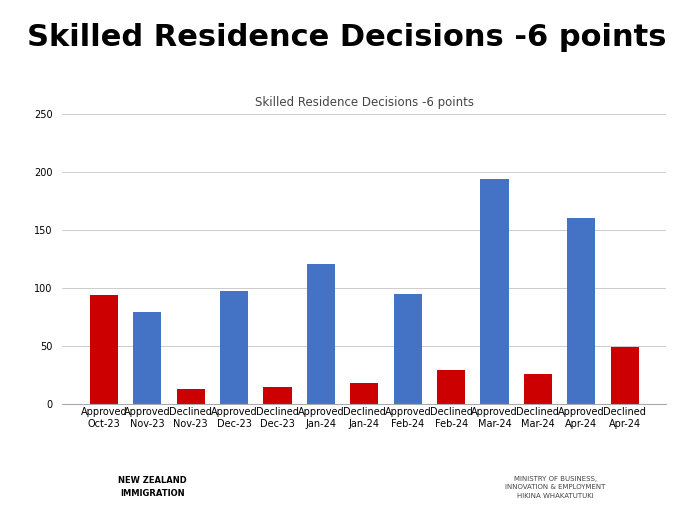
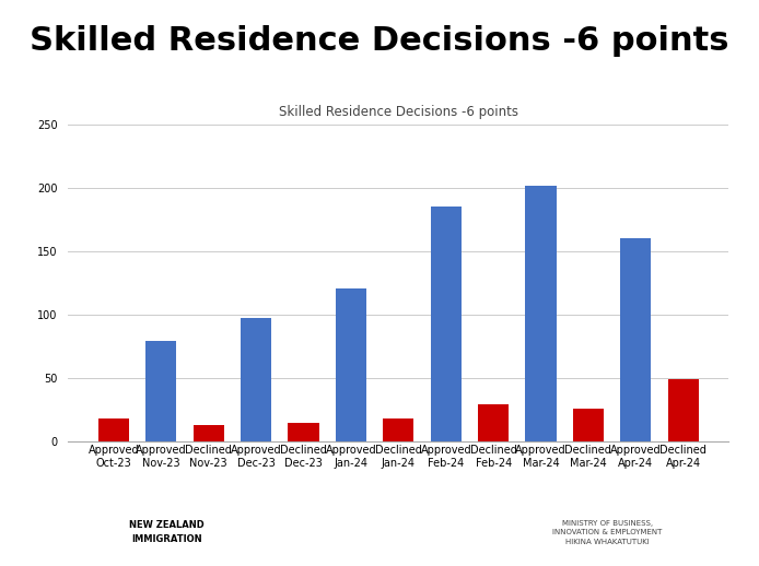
Approved Oct-23: 94 -> 18
Approved Feb-24: 95 -> 185
Approved Mar-24: 194 -> 202
